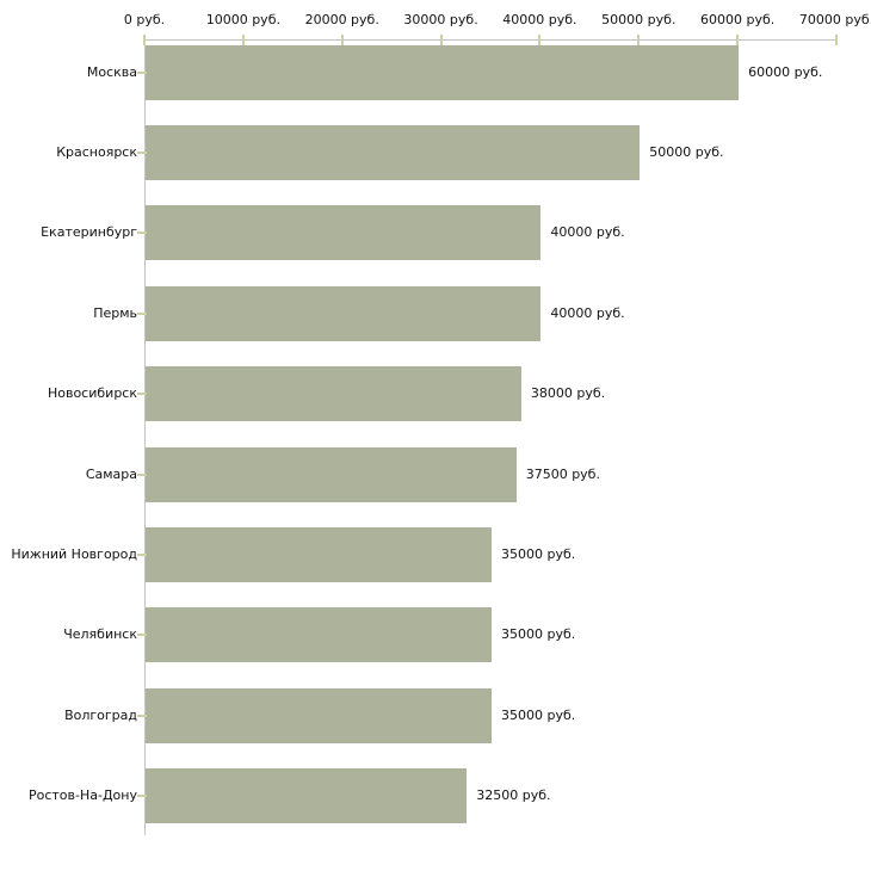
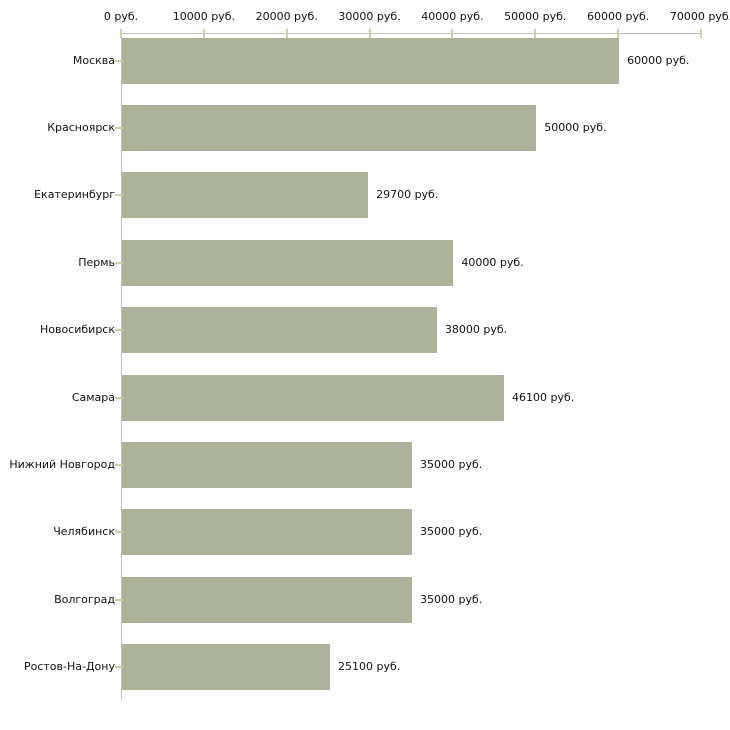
Екатеринбург: 40000 -> 29700
Самара: 37500 -> 46100
Ростов-На-Дону: 32500 -> 25100
